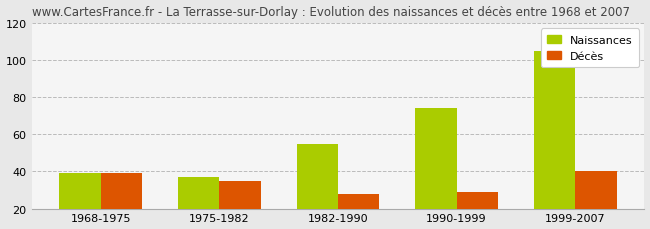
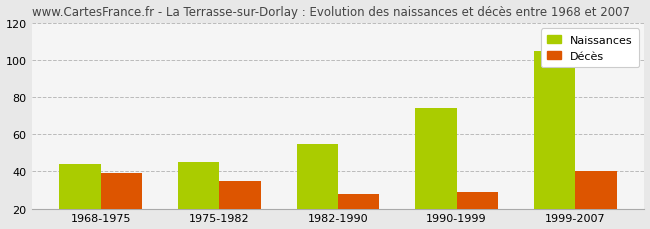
Naissances/1968-1975: 39 -> 44
Naissances/1975-1982: 37 -> 45
